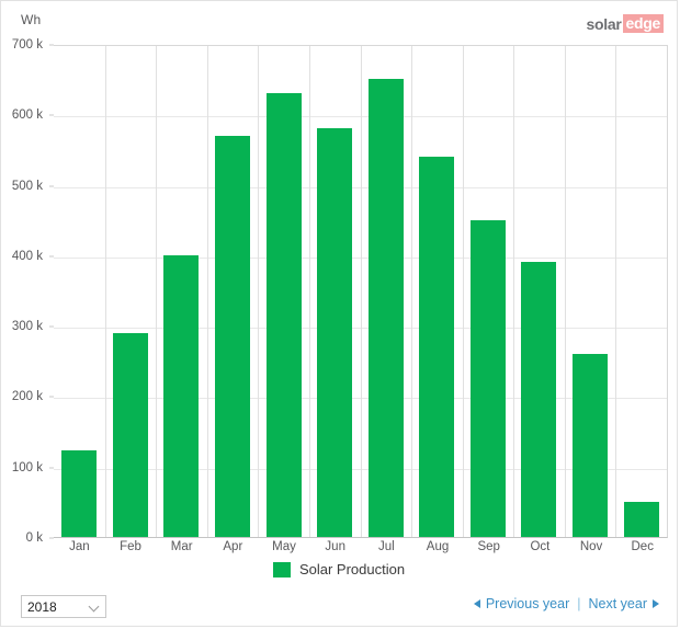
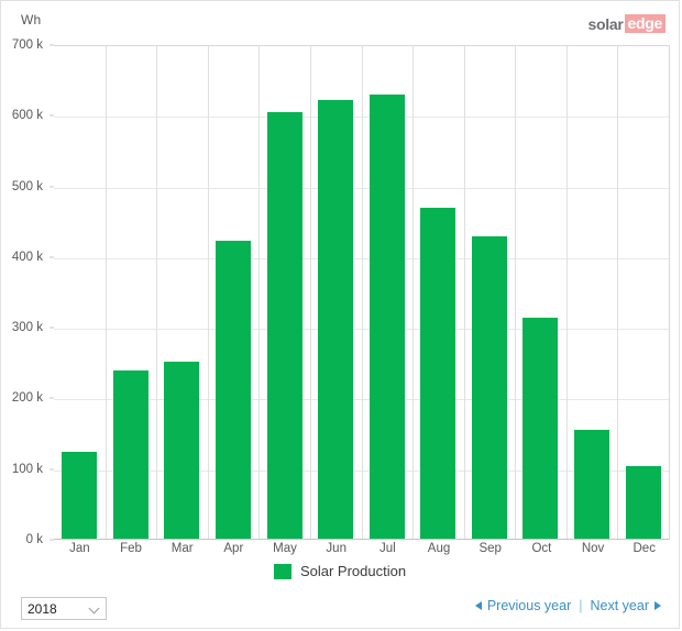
Feb: 290k -> 240k
Mar: 400k -> 250k
Apr: 570k -> 420k
May: 630k -> 600k
Jun: 580k -> 620k
Jul: 650k -> 630k
Aug: 540k -> 470k
Sep: 450k -> 430k
Oct: 390k -> 310k
Nov: 260k -> 150k
Dec: 50k -> 100k
